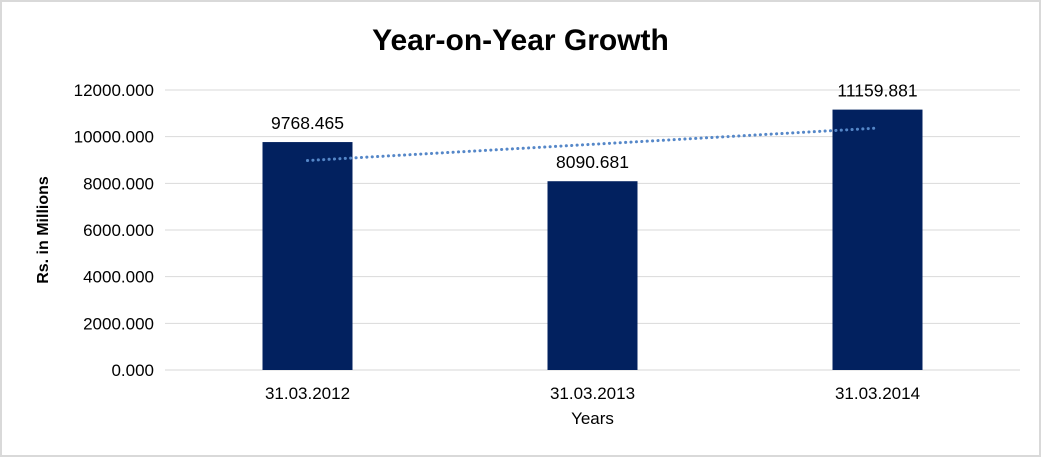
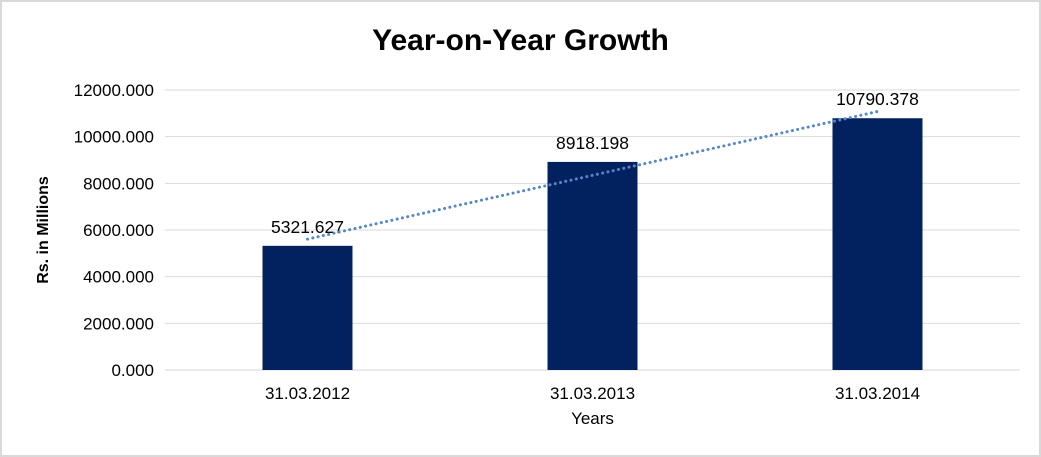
31.03.2012: 9768.465 -> 5321.627
31.03.2013: 8090.681 -> 8918.198
31.03.2014: 11159.881 -> 10790.378
